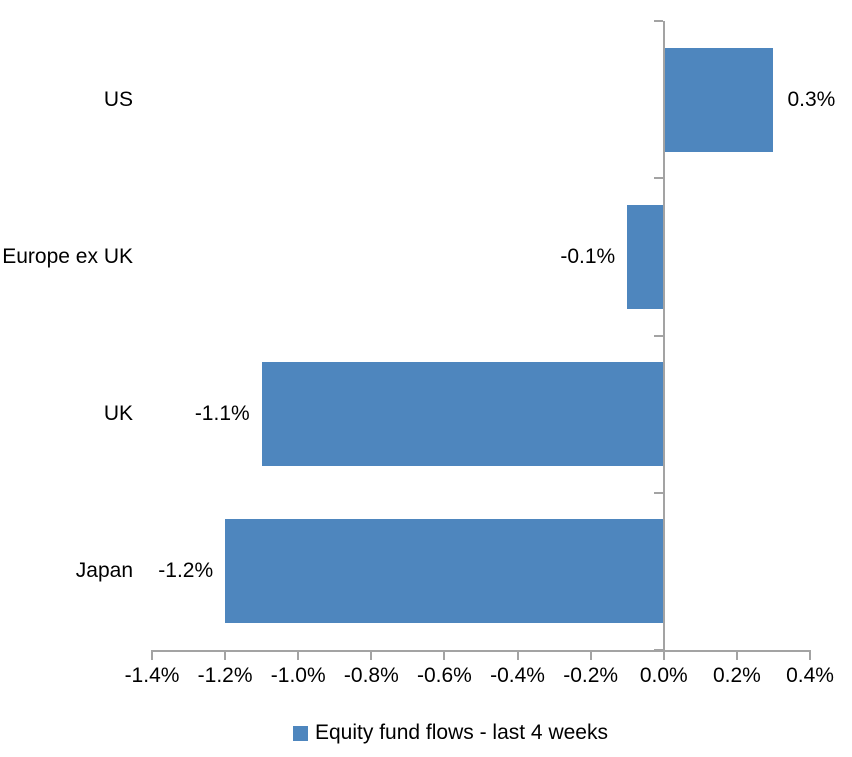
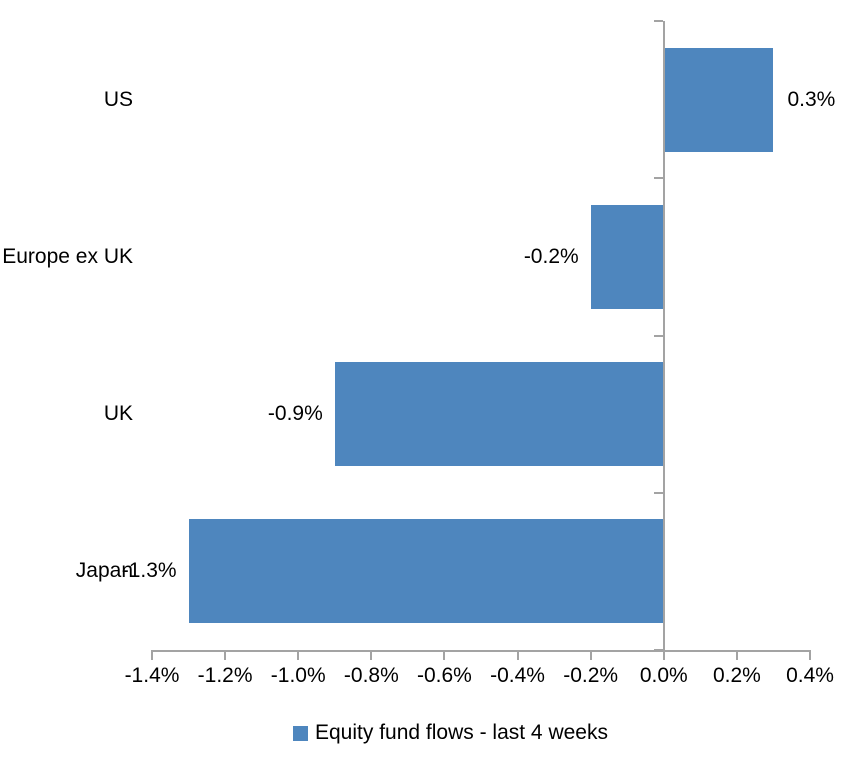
Europe ex UK: -0.1% -> -0.2%
UK: -1.1% -> -0.9%
Japan: -1.2% -> -1.3%
